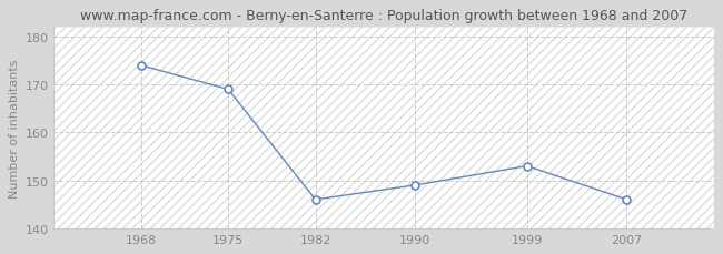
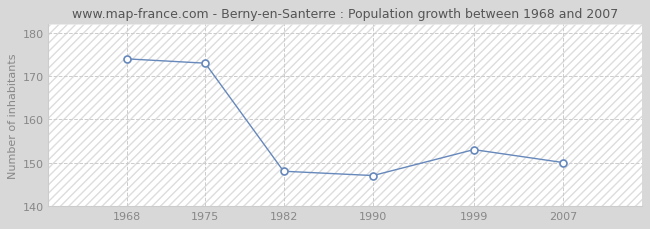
1975: 169 -> 173
1982: 146 -> 148
1990: 149 -> 147
2007: 146 -> 150
